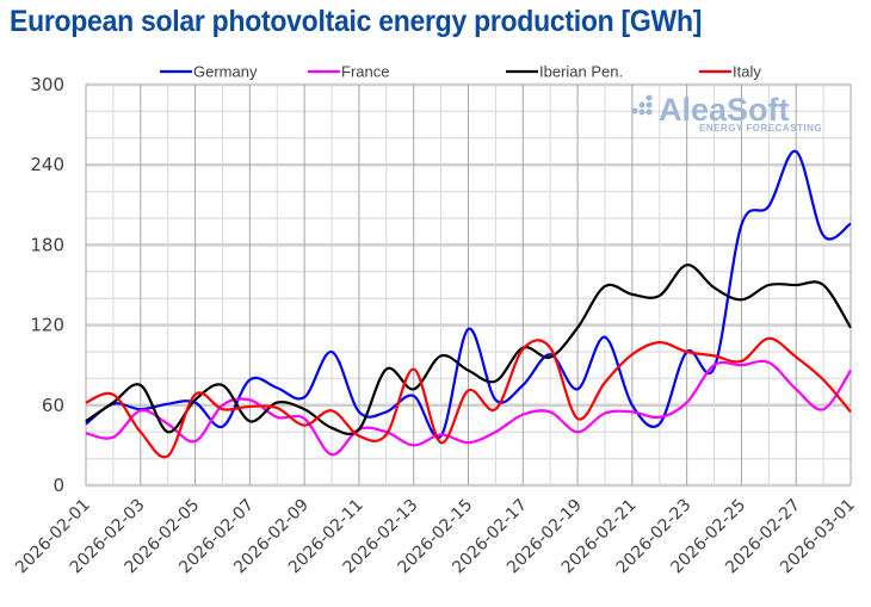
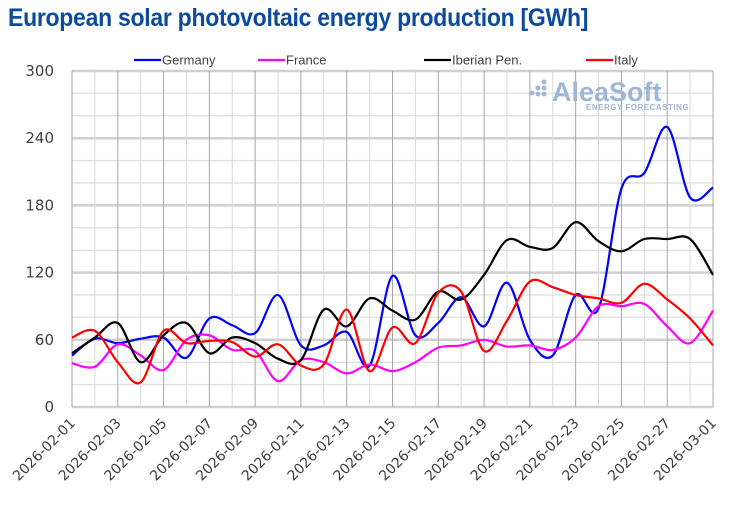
France/2026-02-19: 40 -> 60
Italy/2026-02-21: 98 -> 112
